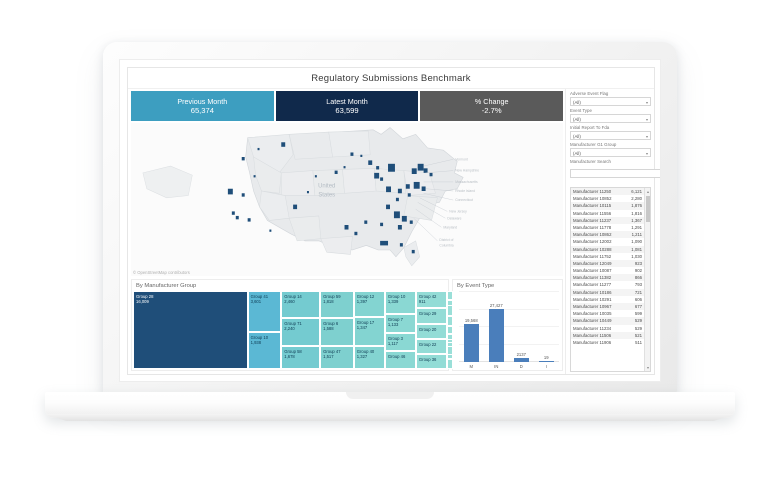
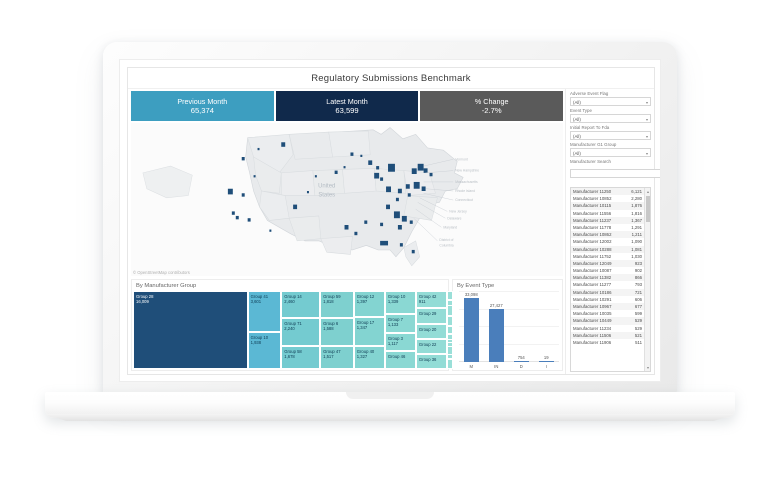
By Event Type/M: 19,568 -> 33,098
By Event Type/D: 2137 -> 754
